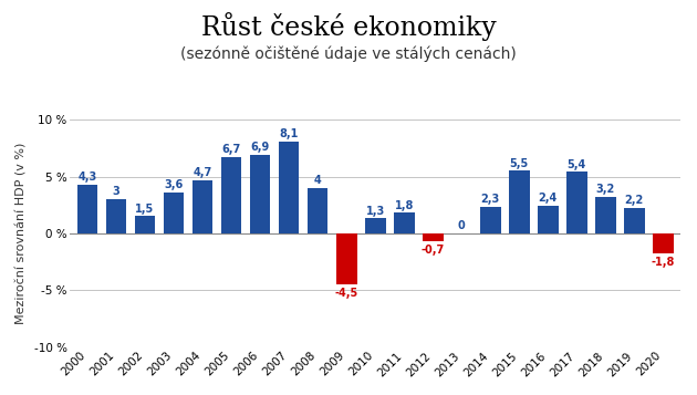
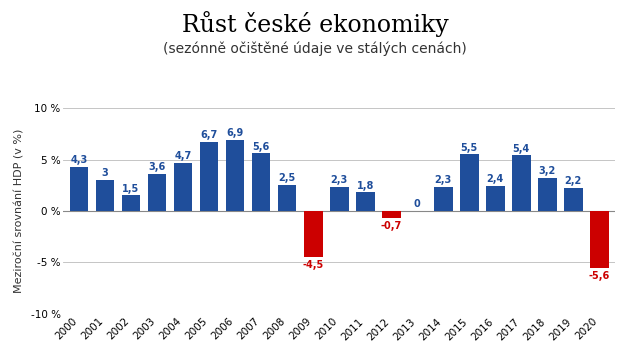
2007: 8,1 -> 5,6
2008: 4 -> 2,5
2010: 1,3 -> 2,3
2020: -1,8 -> -5,6
